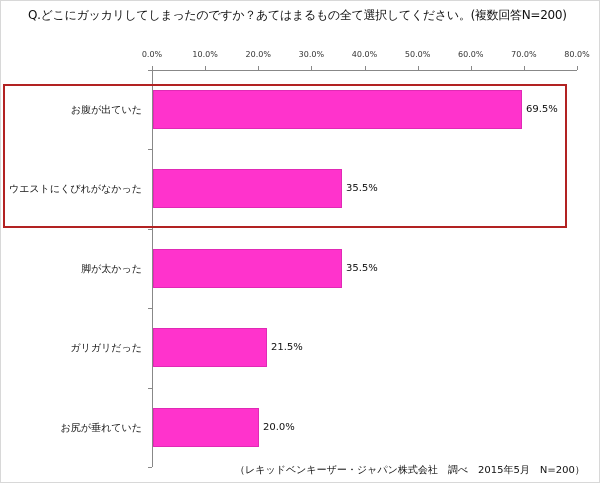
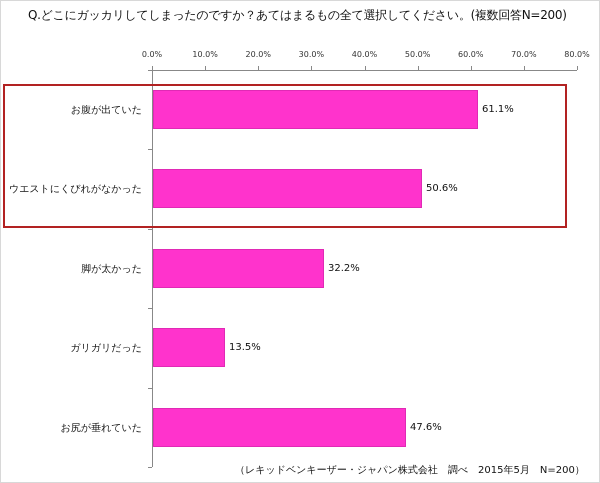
お腹が出ていた: 69.5% -> 61.1%
ウエストにくびれがなかった: 35.5% -> 50.6%
脚が太かった: 35.5% -> 32.2%
ガリガリだった: 21.5% -> 13.5%
お尻が垂れていた: 20.0% -> 47.6%
